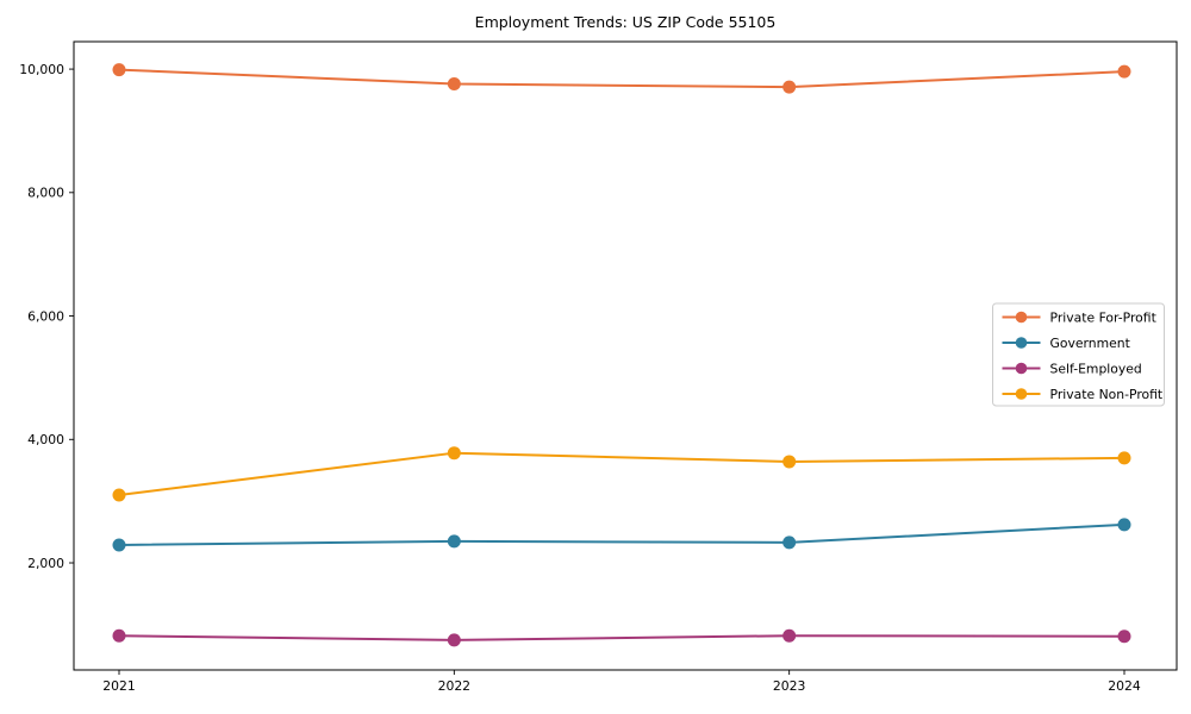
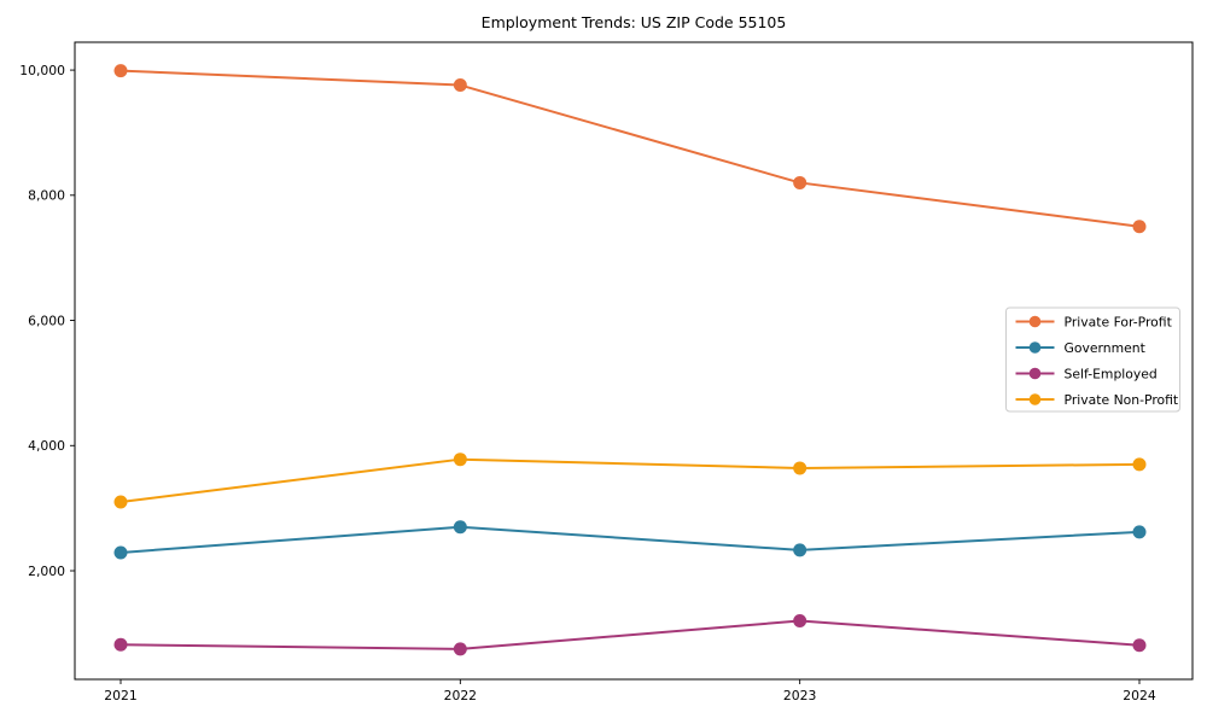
Government/2022: 2400 -> 2700
Private For-Profit/2023: 9700 -> 8200
Self-Employed/2023: 800 -> 1200
Private For-Profit/2024: 10000 -> 7500
